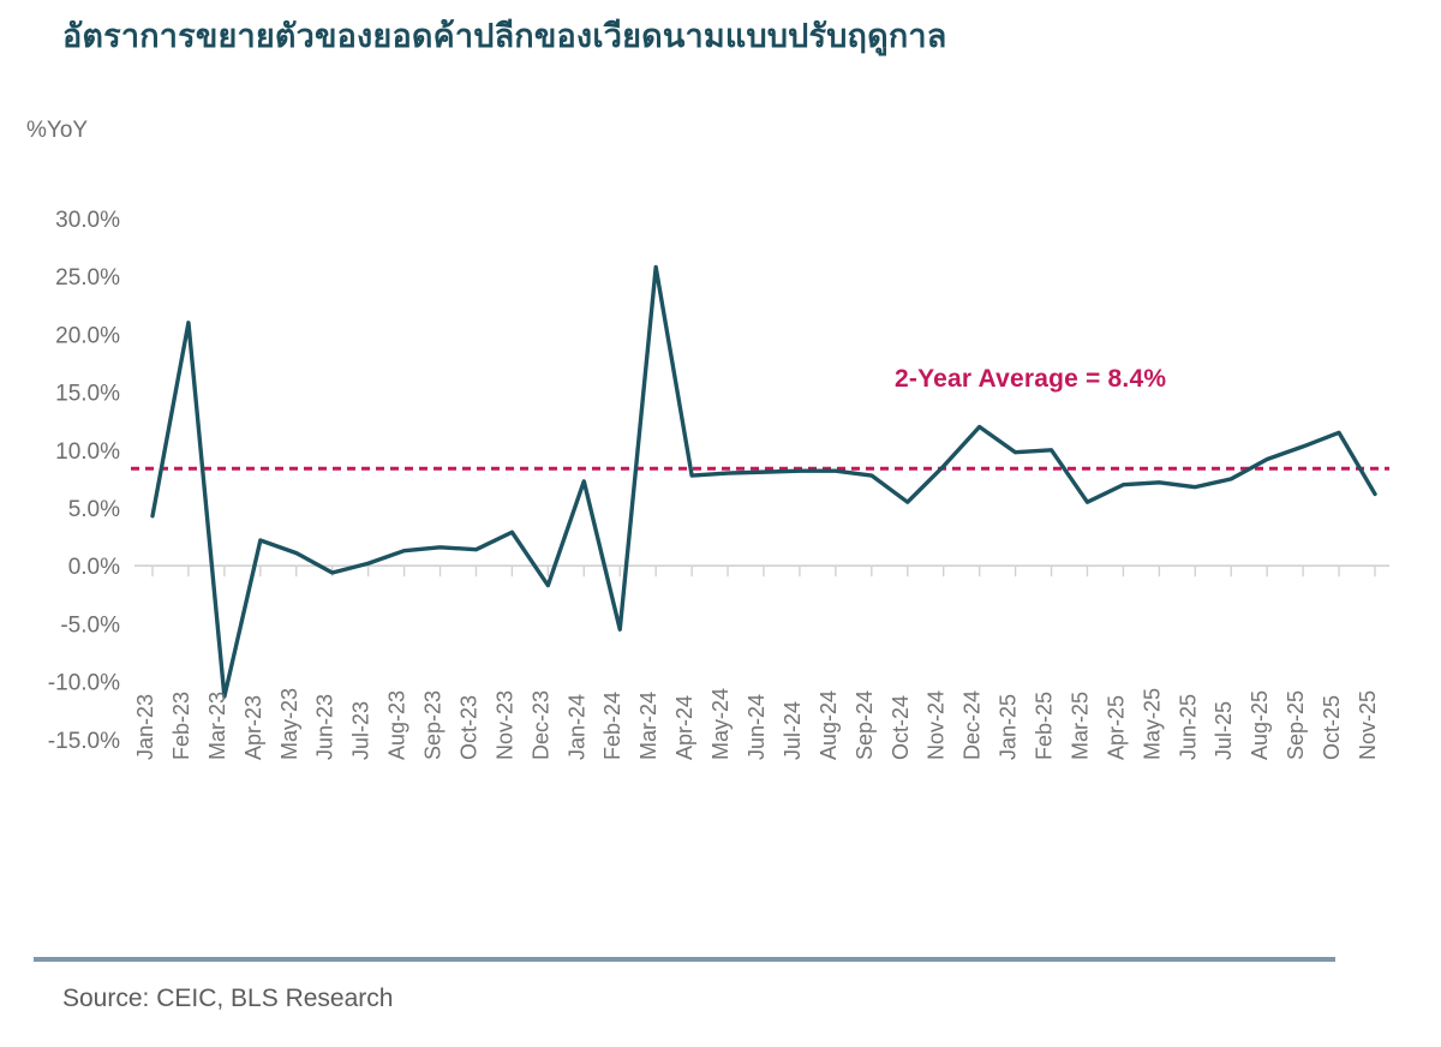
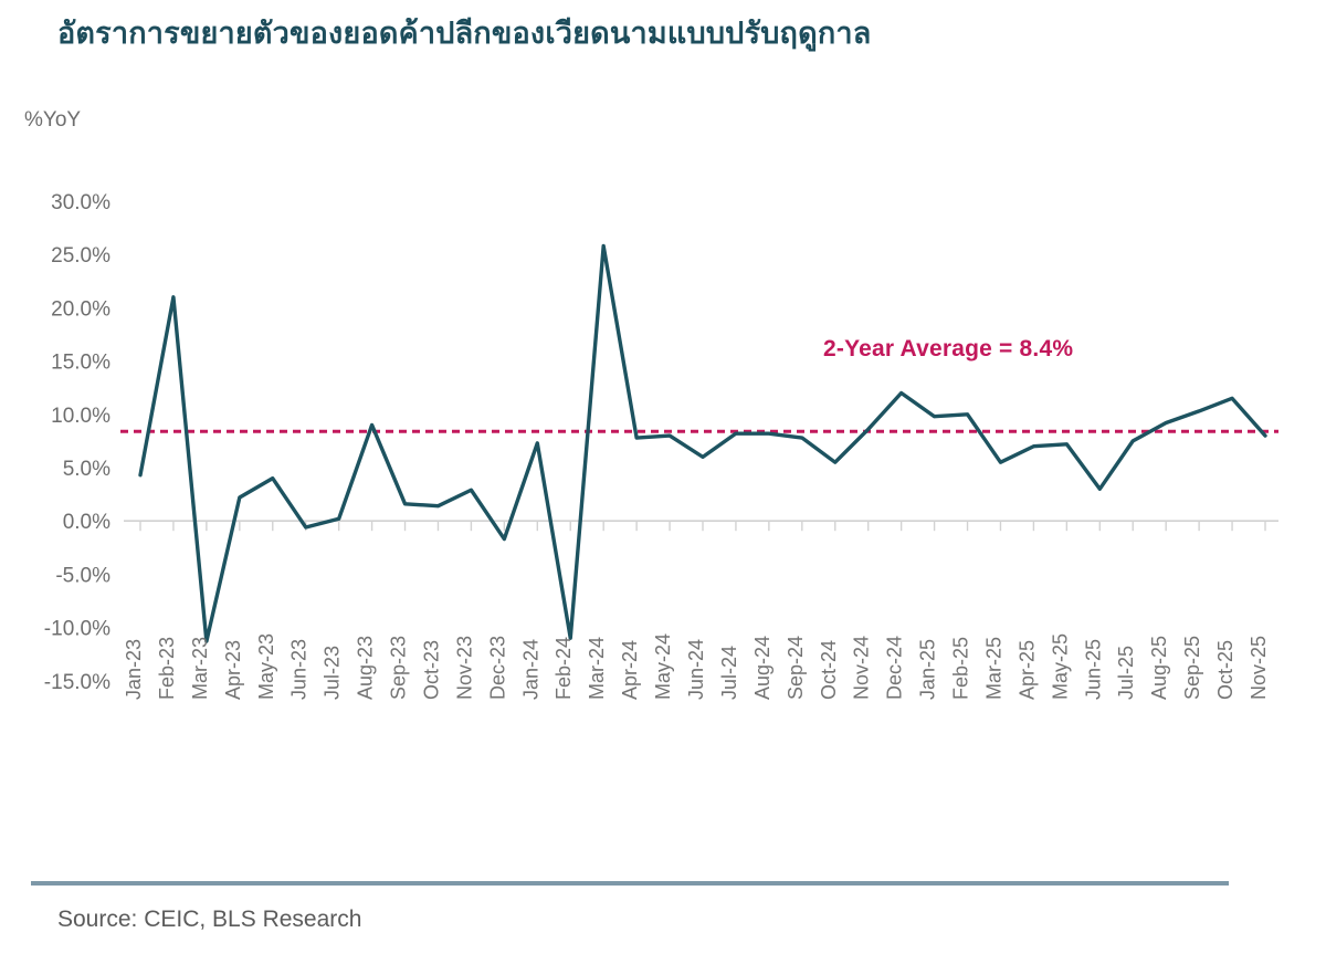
May-23: 1% -> 4%
Aug-23: 1% -> 9%
Feb-24: -6% -> -11%
Jun-24: 8% -> 6%
Jun-25: 7% -> 3%
Nov-25: 6% -> 8%
